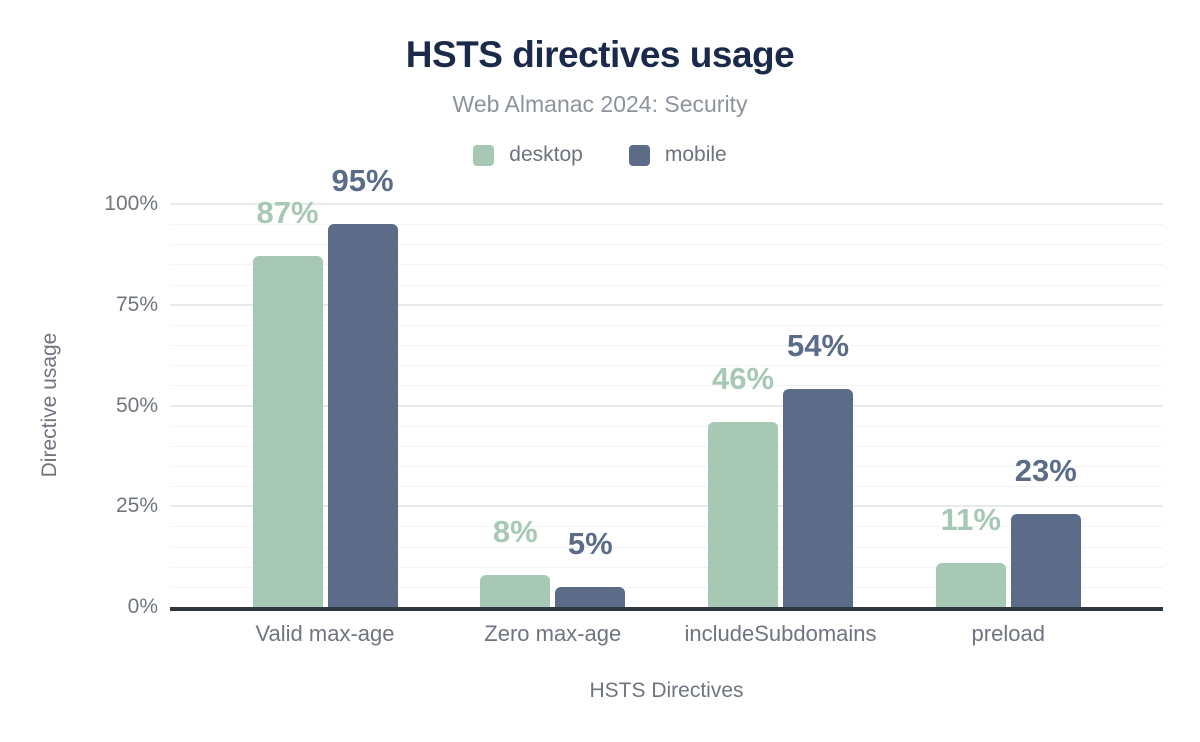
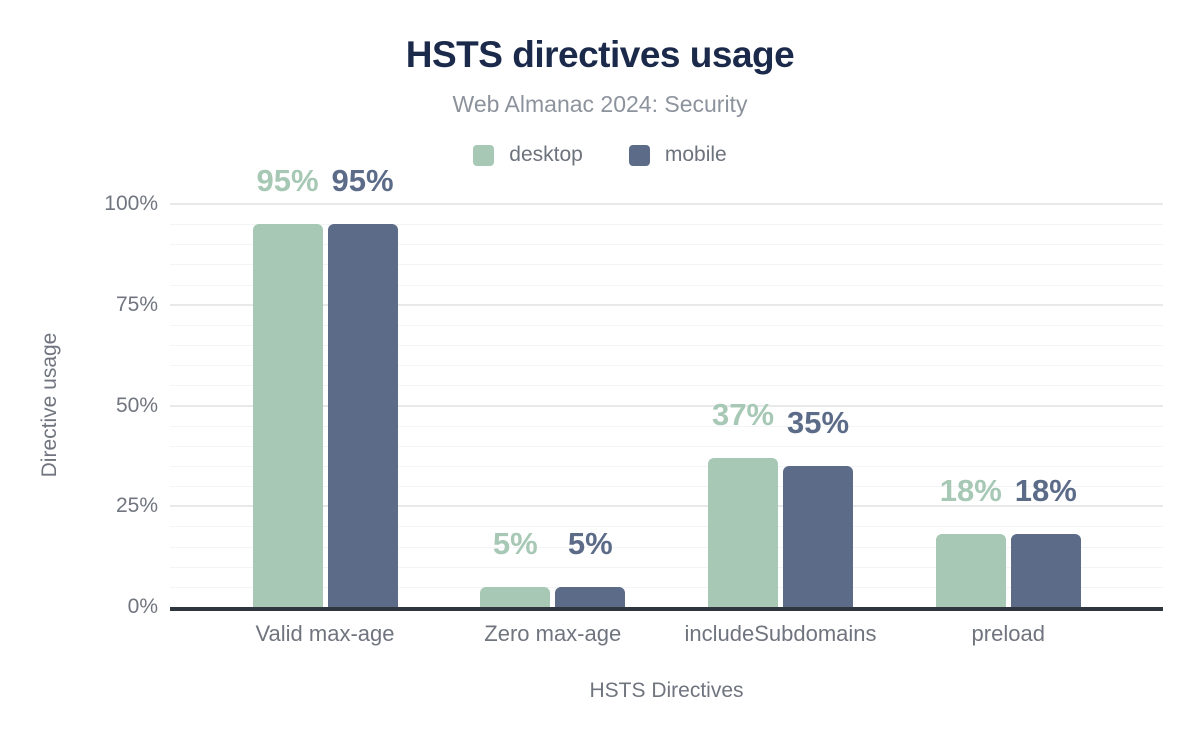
desktop/Valid max-age: 87% -> 95%
desktop/Zero max-age: 8% -> 5%
desktop/includeSubdomains: 46% -> 37%
mobile/includeSubdomains: 54% -> 35%
desktop/preload: 11% -> 18%
mobile/preload: 23% -> 18%
